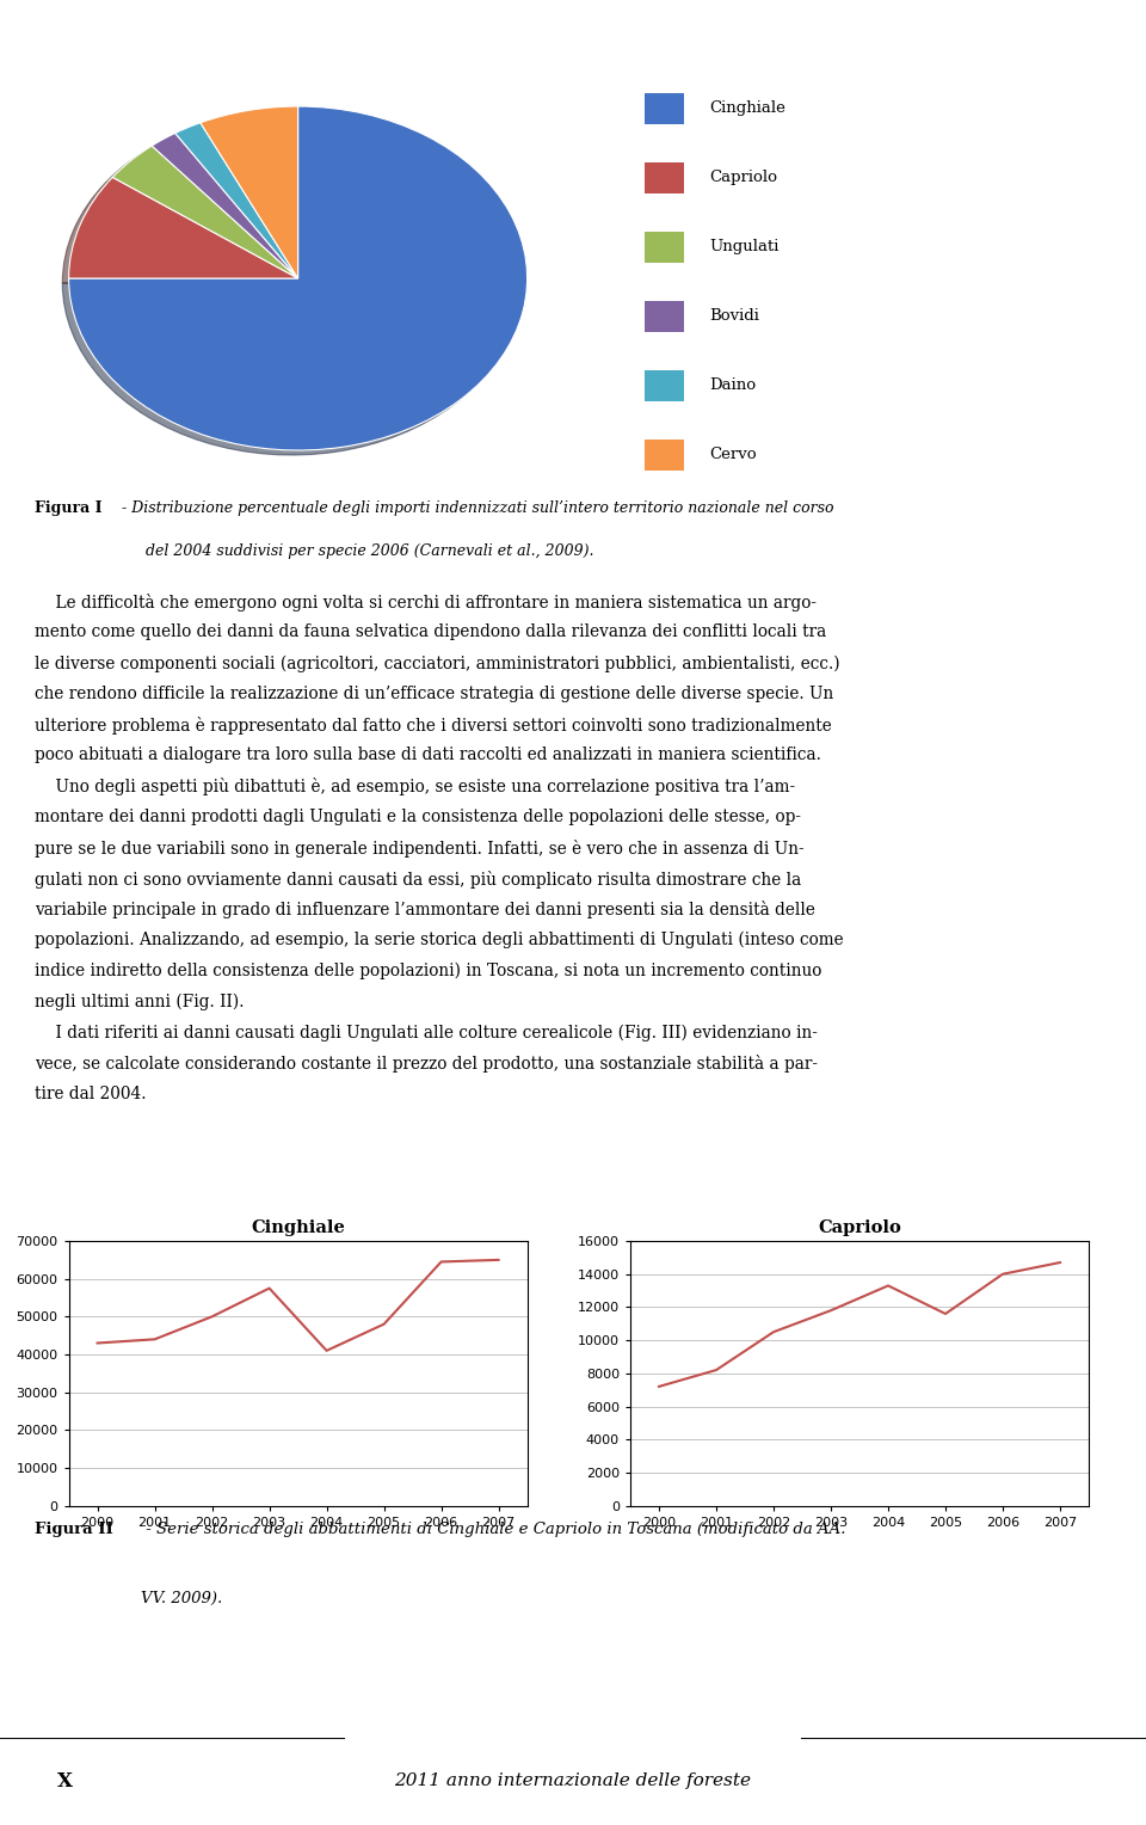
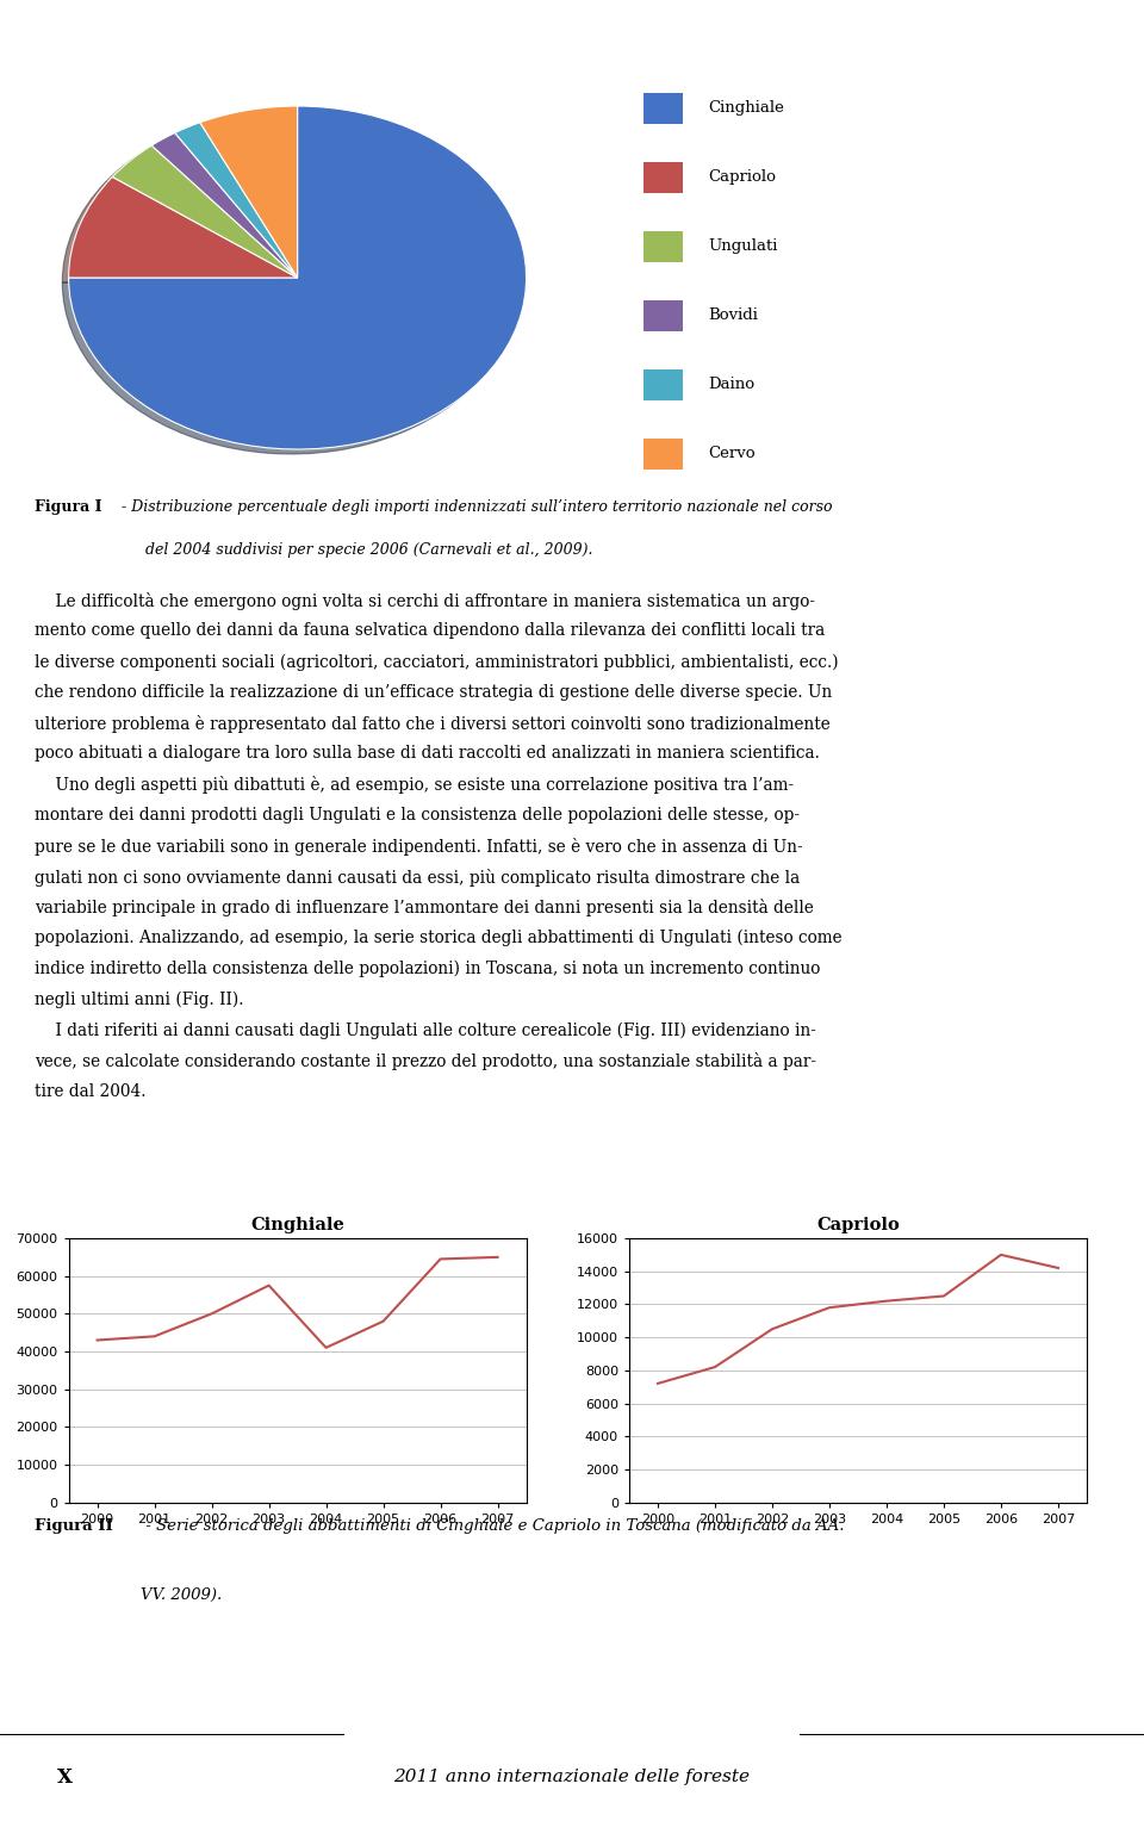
Capriolo/2004: 13300 -> 12200
Capriolo/2005: 11600 -> 12500
Capriolo/2006: 14000 -> 15000
Capriolo/2007: 14700 -> 14200
